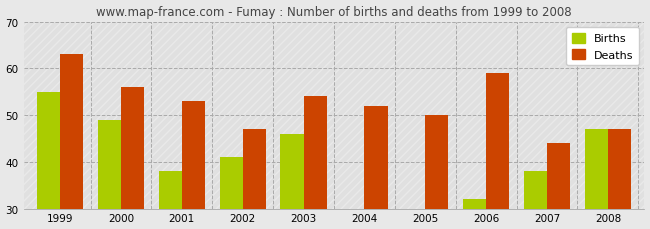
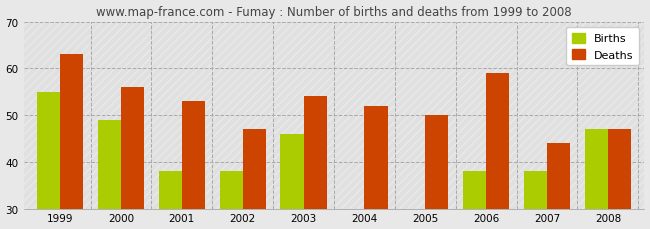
Births/2002: 41 -> 38
Births/2006: 32 -> 38
